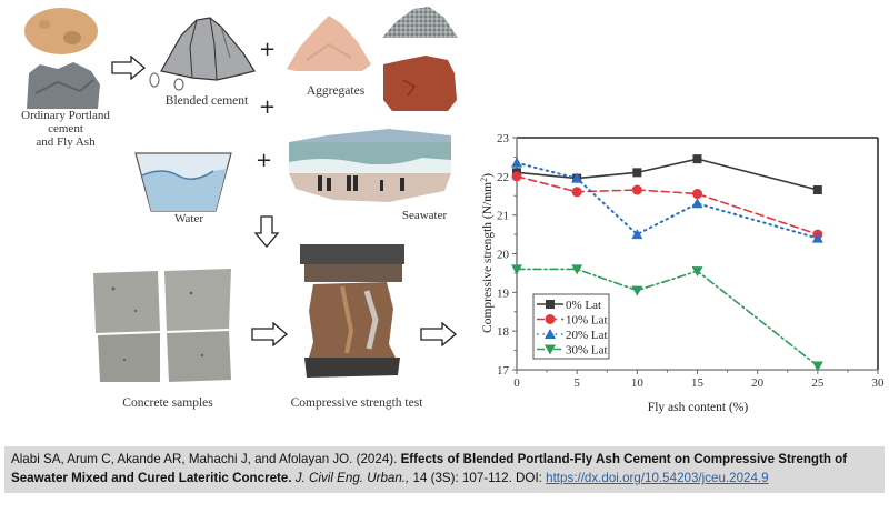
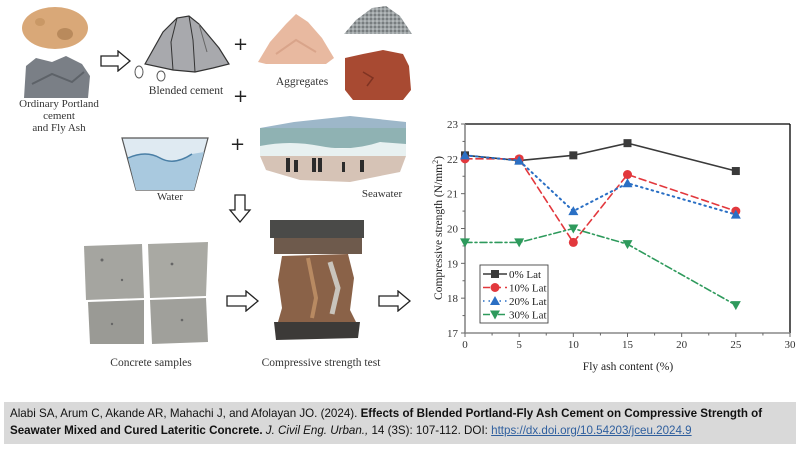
20% Lat/0: 22.4 -> 22.1
10% Lat/5: 21.6 -> 22.0
10% Lat/10: 21.6 -> 19.6
30% Lat/10: 19.1 -> 20.0
30% Lat/25: 17.1 -> 17.8
